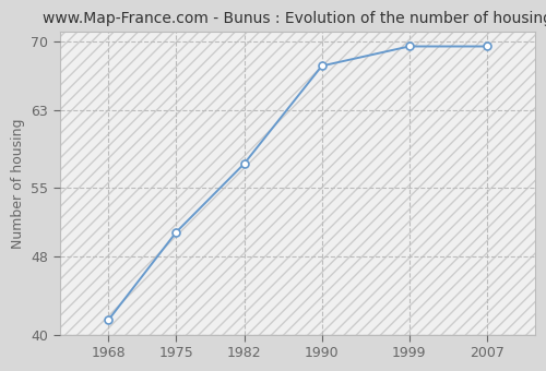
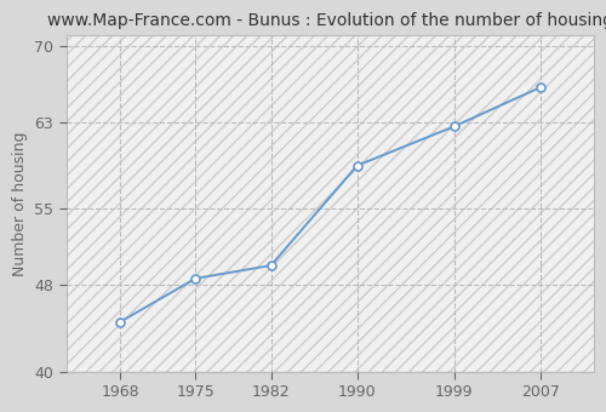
1968: 41.5 -> 44.6
1975: 50.5 -> 48.6
1982: 57.5 -> 49.8
1990: 67.5 -> 59.0
1999: 69.5 -> 62.6
2007: 69.5 -> 66.2
